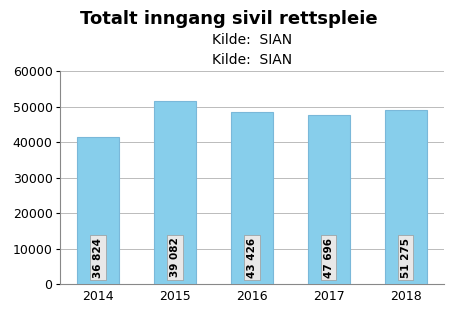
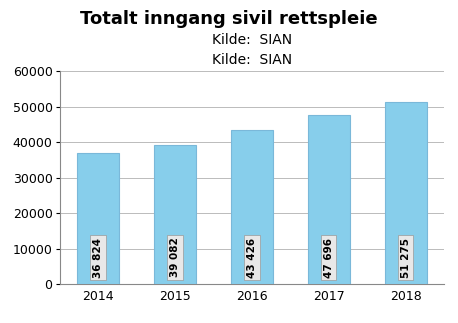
2014: 41500 -> 36800
2015: 51500 -> 39100
2016: 48500 -> 43400
2018: 49000 -> 51300
